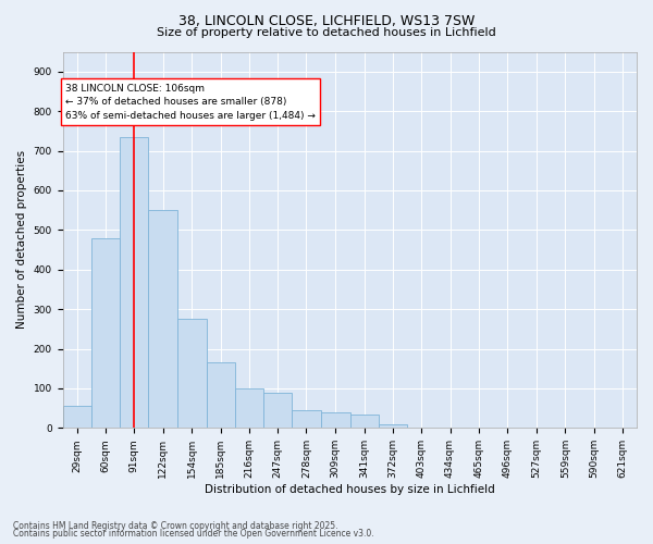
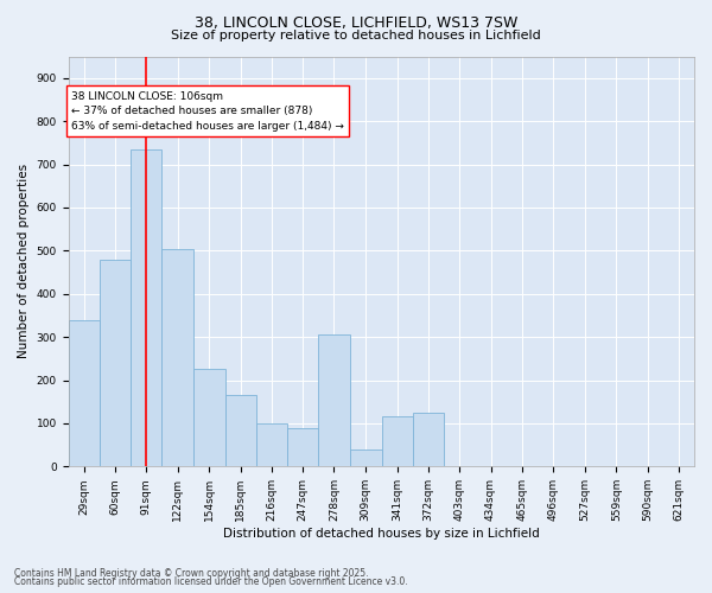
29sqm: 55 -> 340
122sqm: 550 -> 505
154sqm: 275 -> 225
278sqm: 45 -> 305
341sqm: 35 -> 115
372sqm: 10 -> 125
